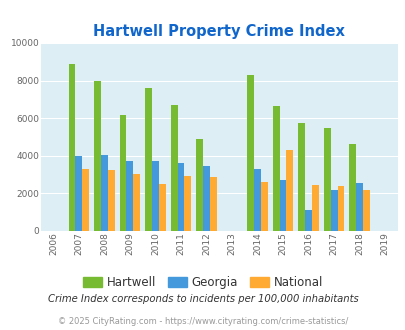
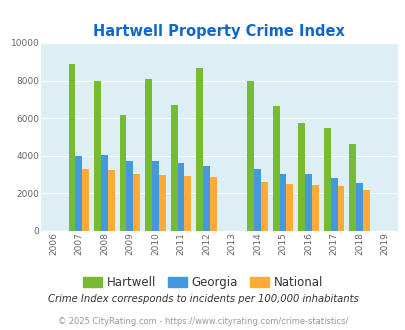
Hartwell/2010: 7600 -> 8100
National/2010: 2500 -> 3000
Hartwell/2012: 4900 -> 8600
Hartwell/2014: 8300 -> 8000
Georgia/2015: 2700 -> 3000
National/2015: 4300 -> 2500
Georgia/2016: 1100 -> 3000
Georgia/2017: 2200 -> 2800
